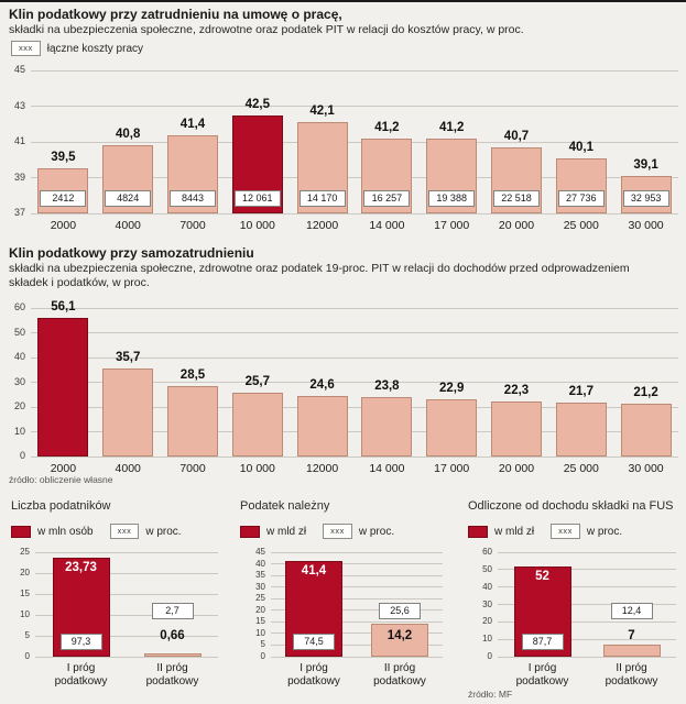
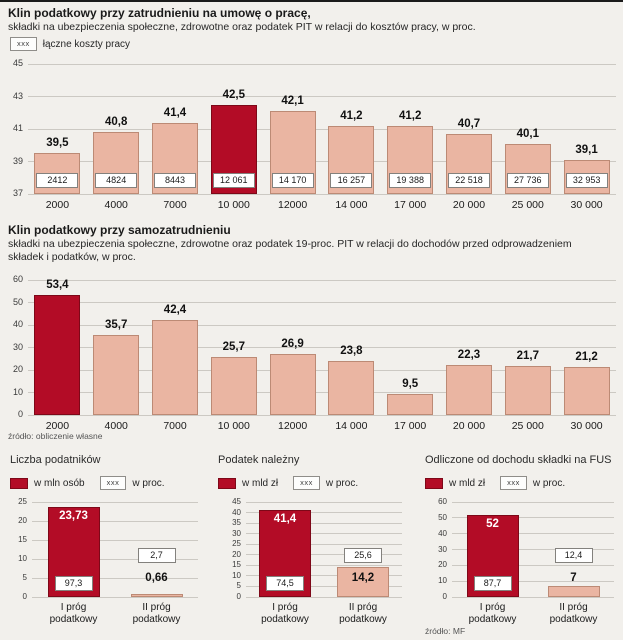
Klin podatkowy przy samozatrudnieniu/2000: 56,1 -> 53,4
Klin podatkowy przy samozatrudnieniu/7000: 28,5 -> 42,4
Klin podatkowy przy samozatrudnieniu/12000: 24,6 -> 26,9
Klin podatkowy przy samozatrudnieniu/17 000: 22,9 -> 9,5
